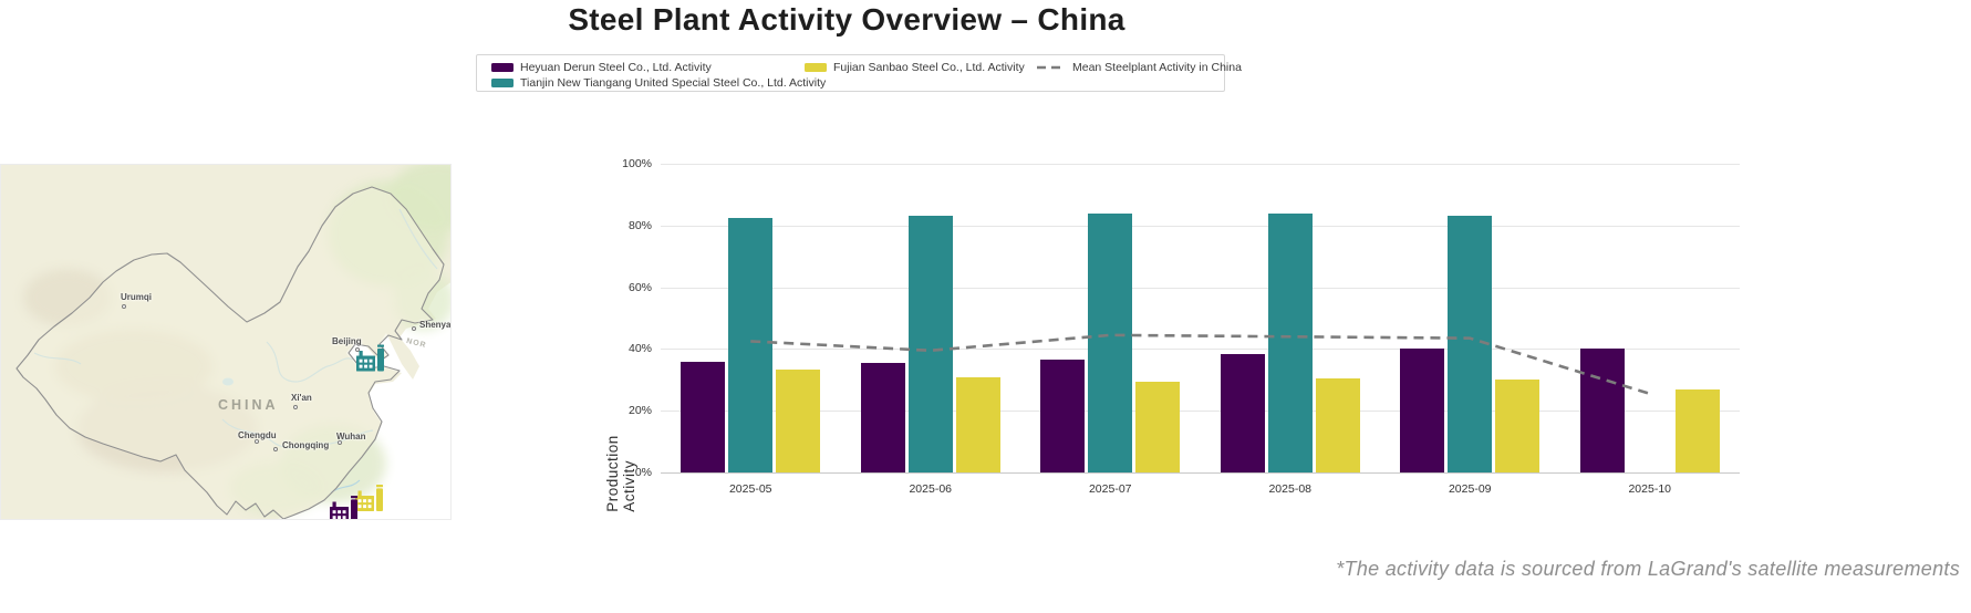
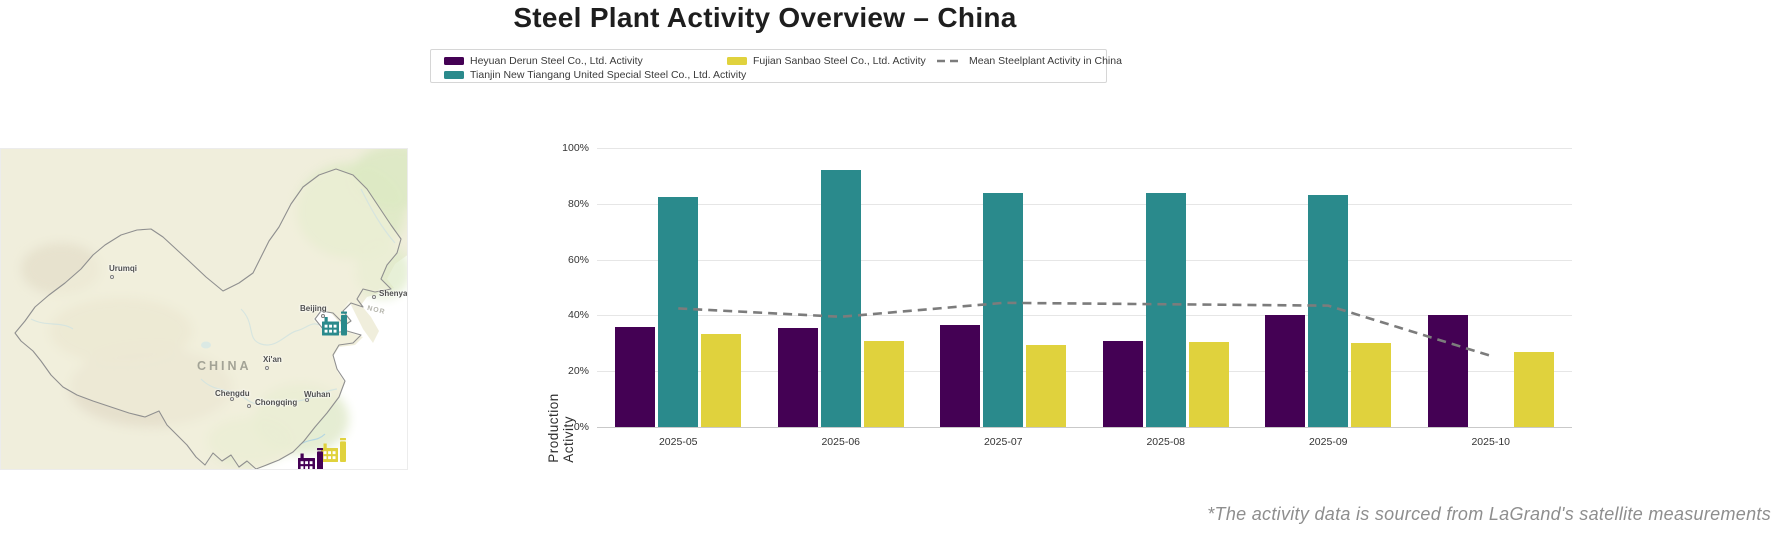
Tianjin New Tiangang United Special Steel Co., Ltd. Activity/2025-06: 83% -> 92%
Heyuan Derun Steel Co., Ltd. Activity/2025-08: 38% -> 31%
